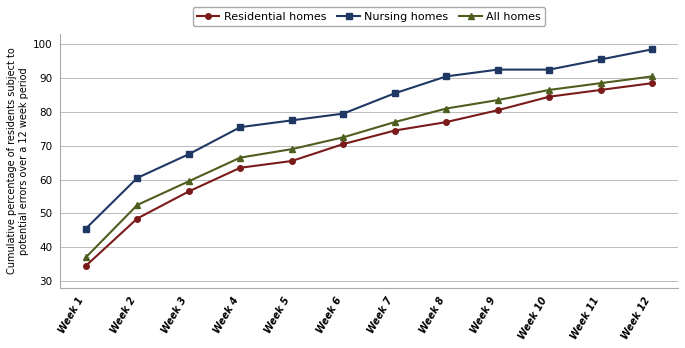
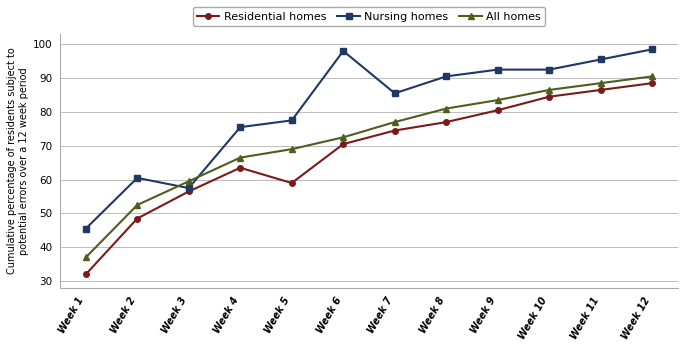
Residential homes/Week 1: 34.5 -> 32.0
Nursing homes/Week 3: 67.5 -> 57.5
Residential homes/Week 5: 65.5 -> 59.0
Nursing homes/Week 6: 79.5 -> 98.0
